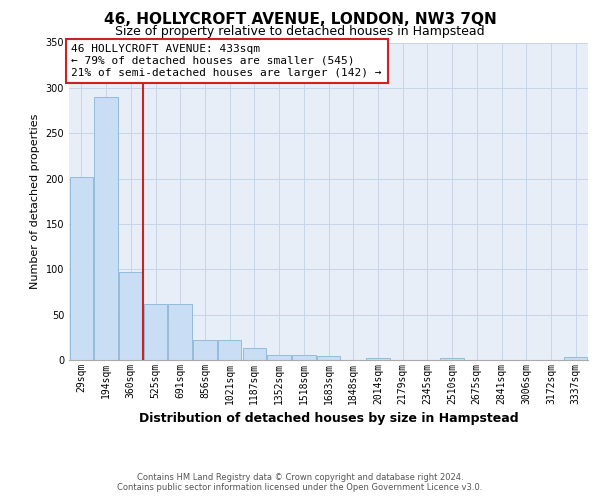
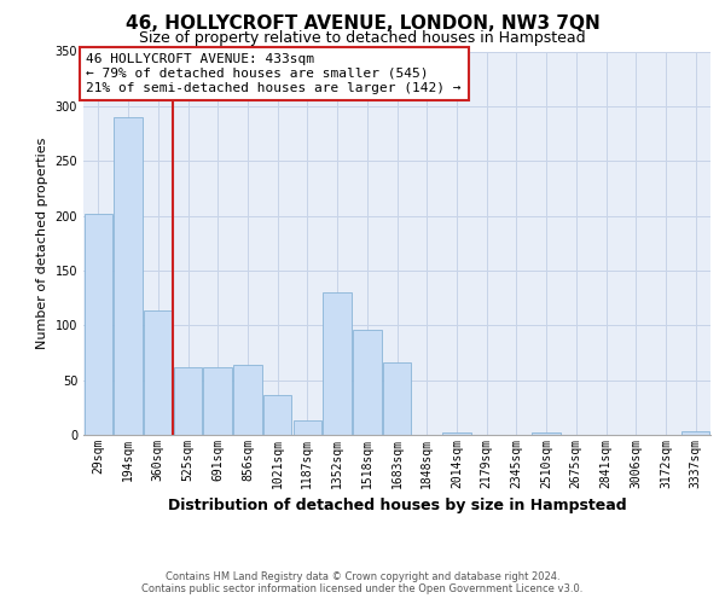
360sqm: 97 -> 114
856sqm: 22 -> 64
1021sqm: 22 -> 36
1352sqm: 6 -> 130
1518sqm: 5 -> 96
1683sqm: 4 -> 66
